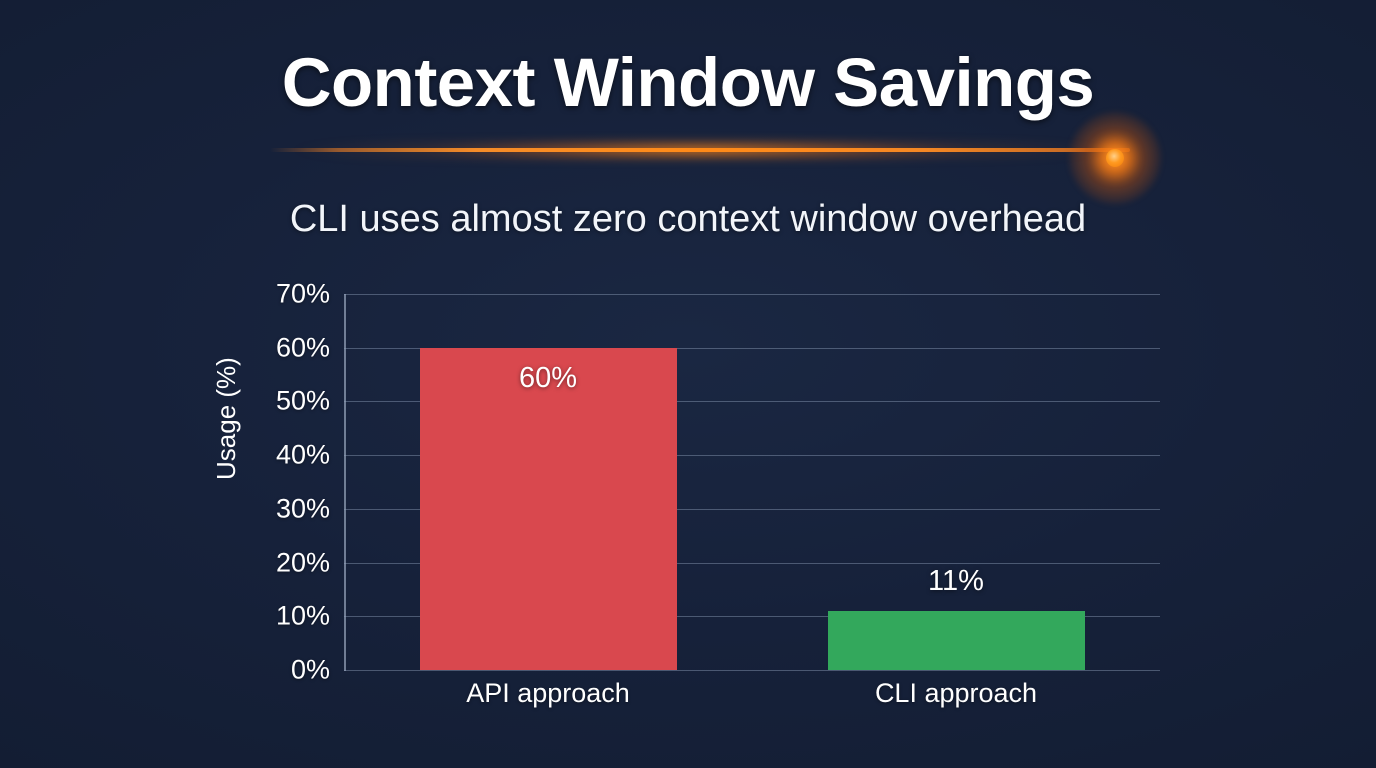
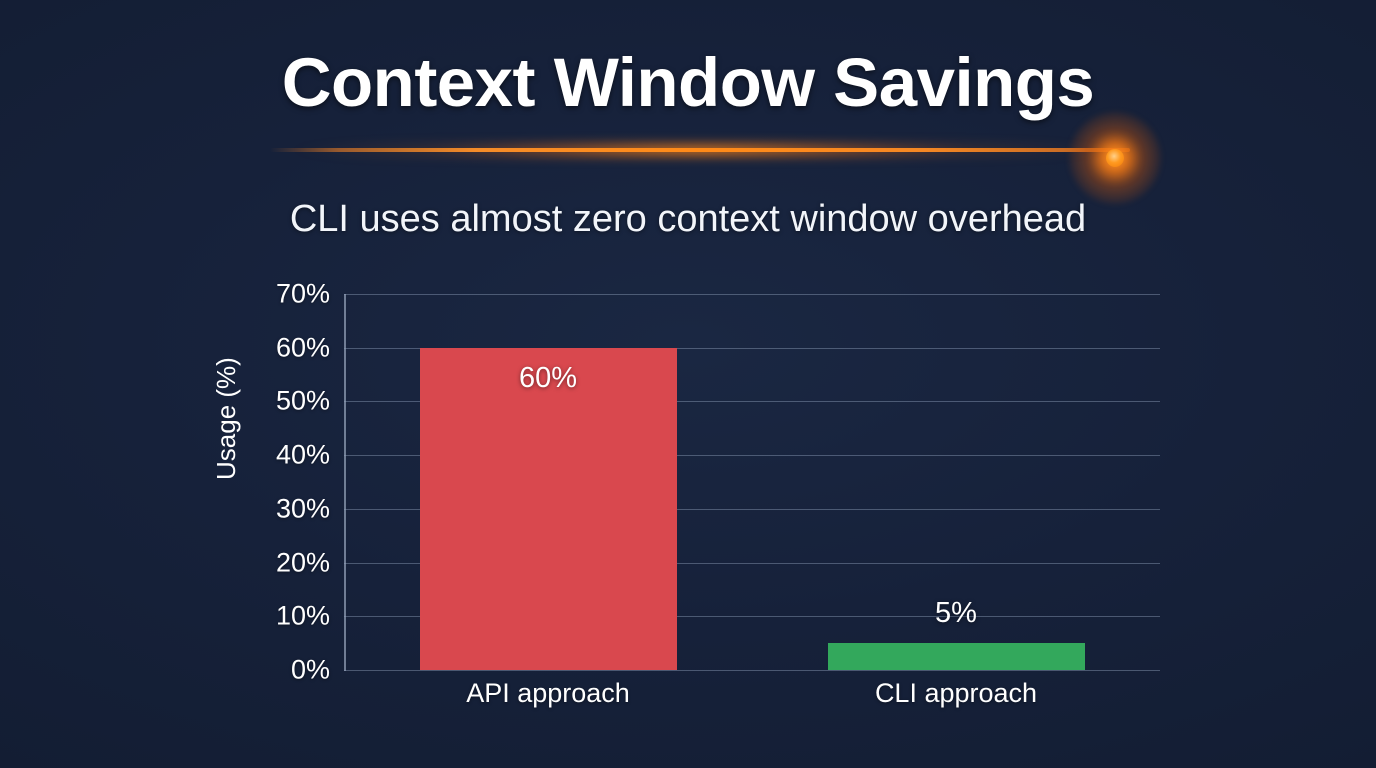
CLI approach: 11% -> 5%
